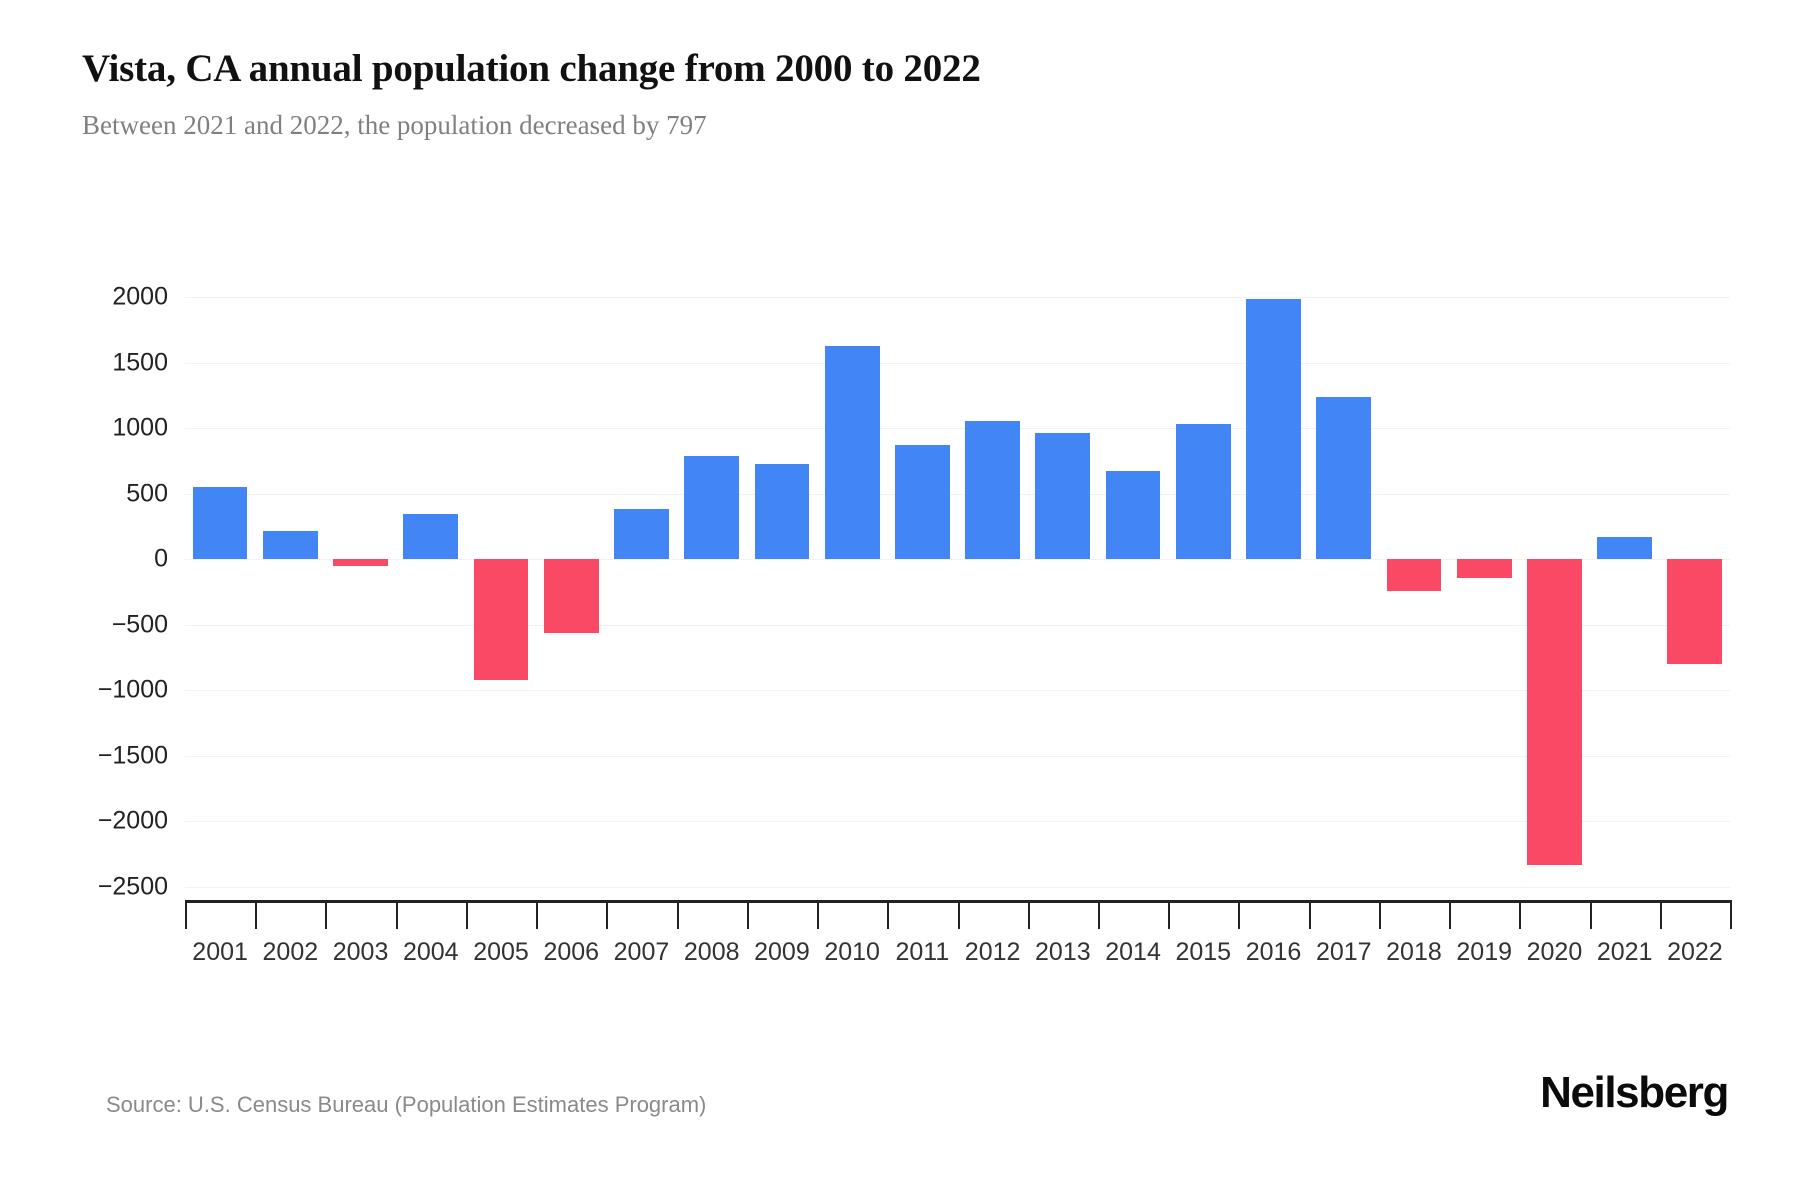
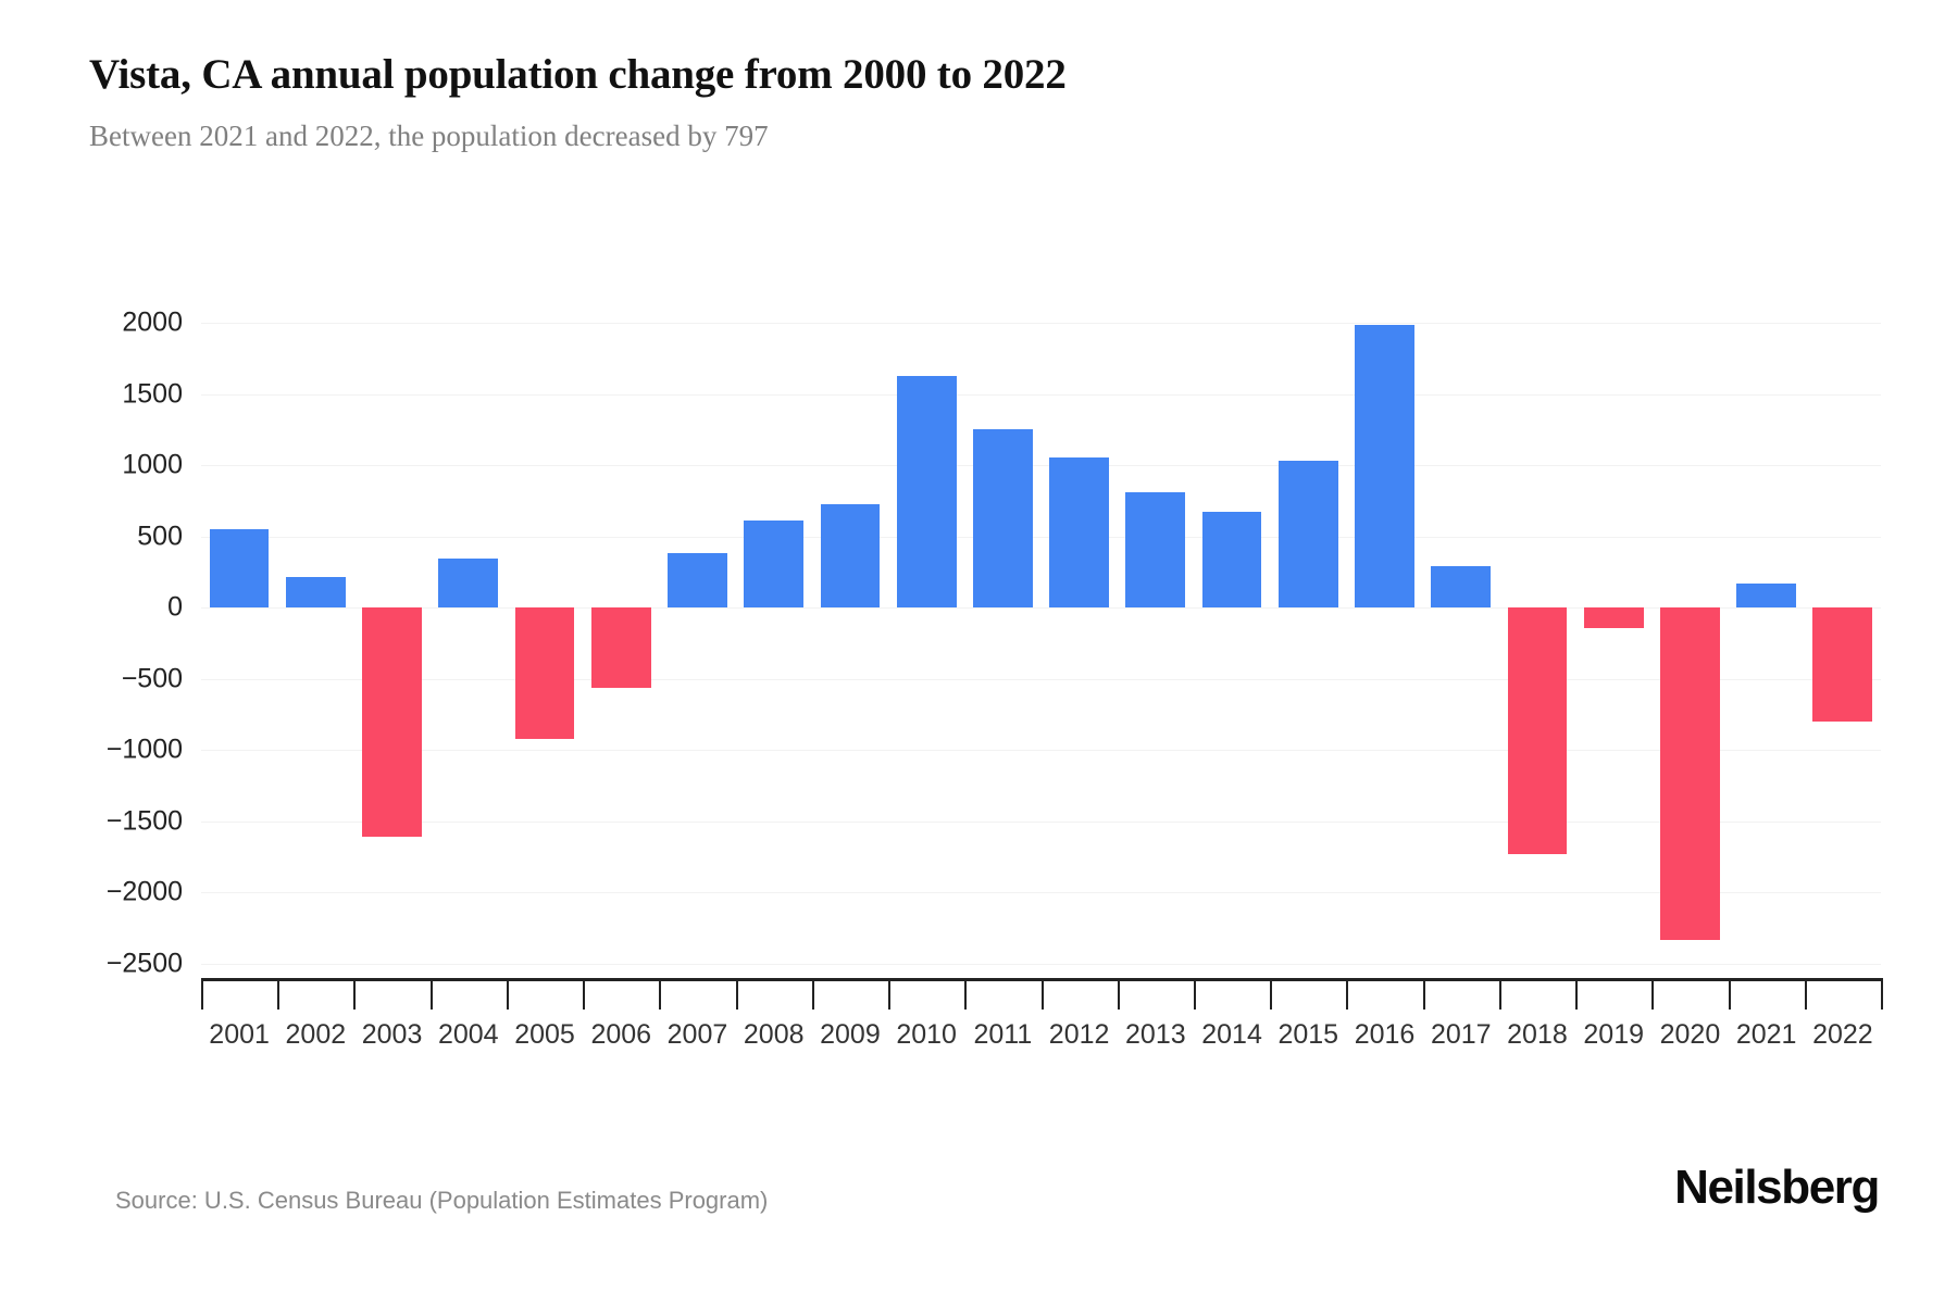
2003: -50 -> -1610
2008: 790 -> 610
2011: 880 -> 1250
2013: 960 -> 810
2017: 1240 -> 290
2018: -240 -> -1730
